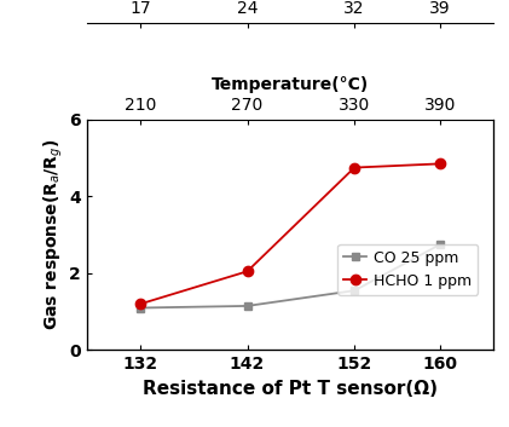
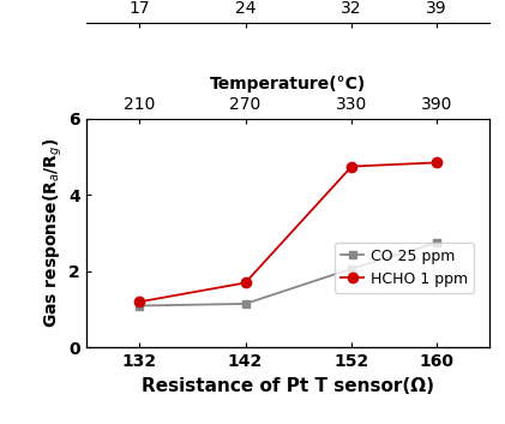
HCHO 1 ppm/142: 2.05 -> 1.70
CO 25 ppm/152: 1.55 -> 2.07
